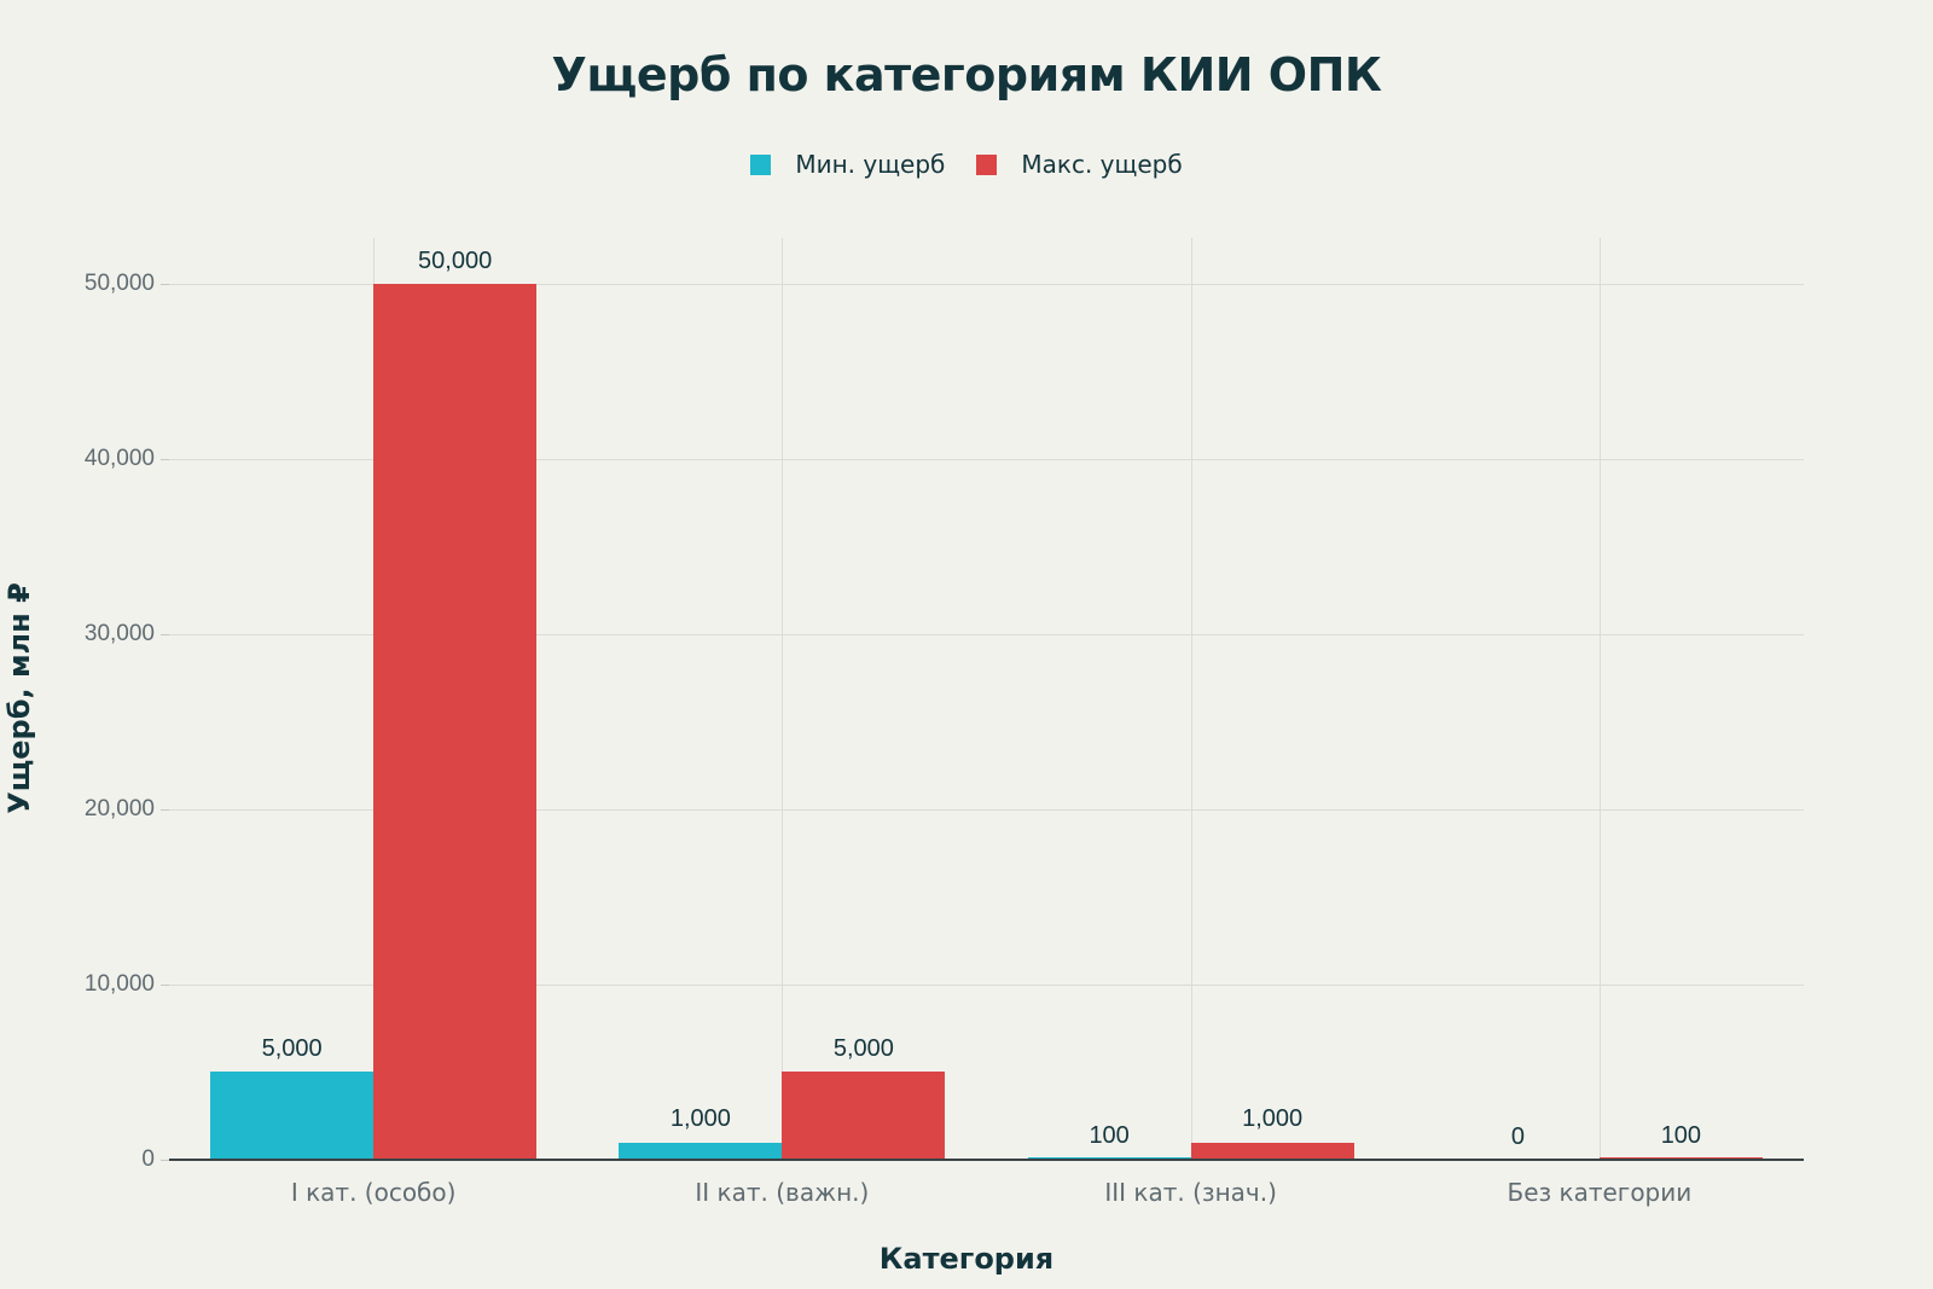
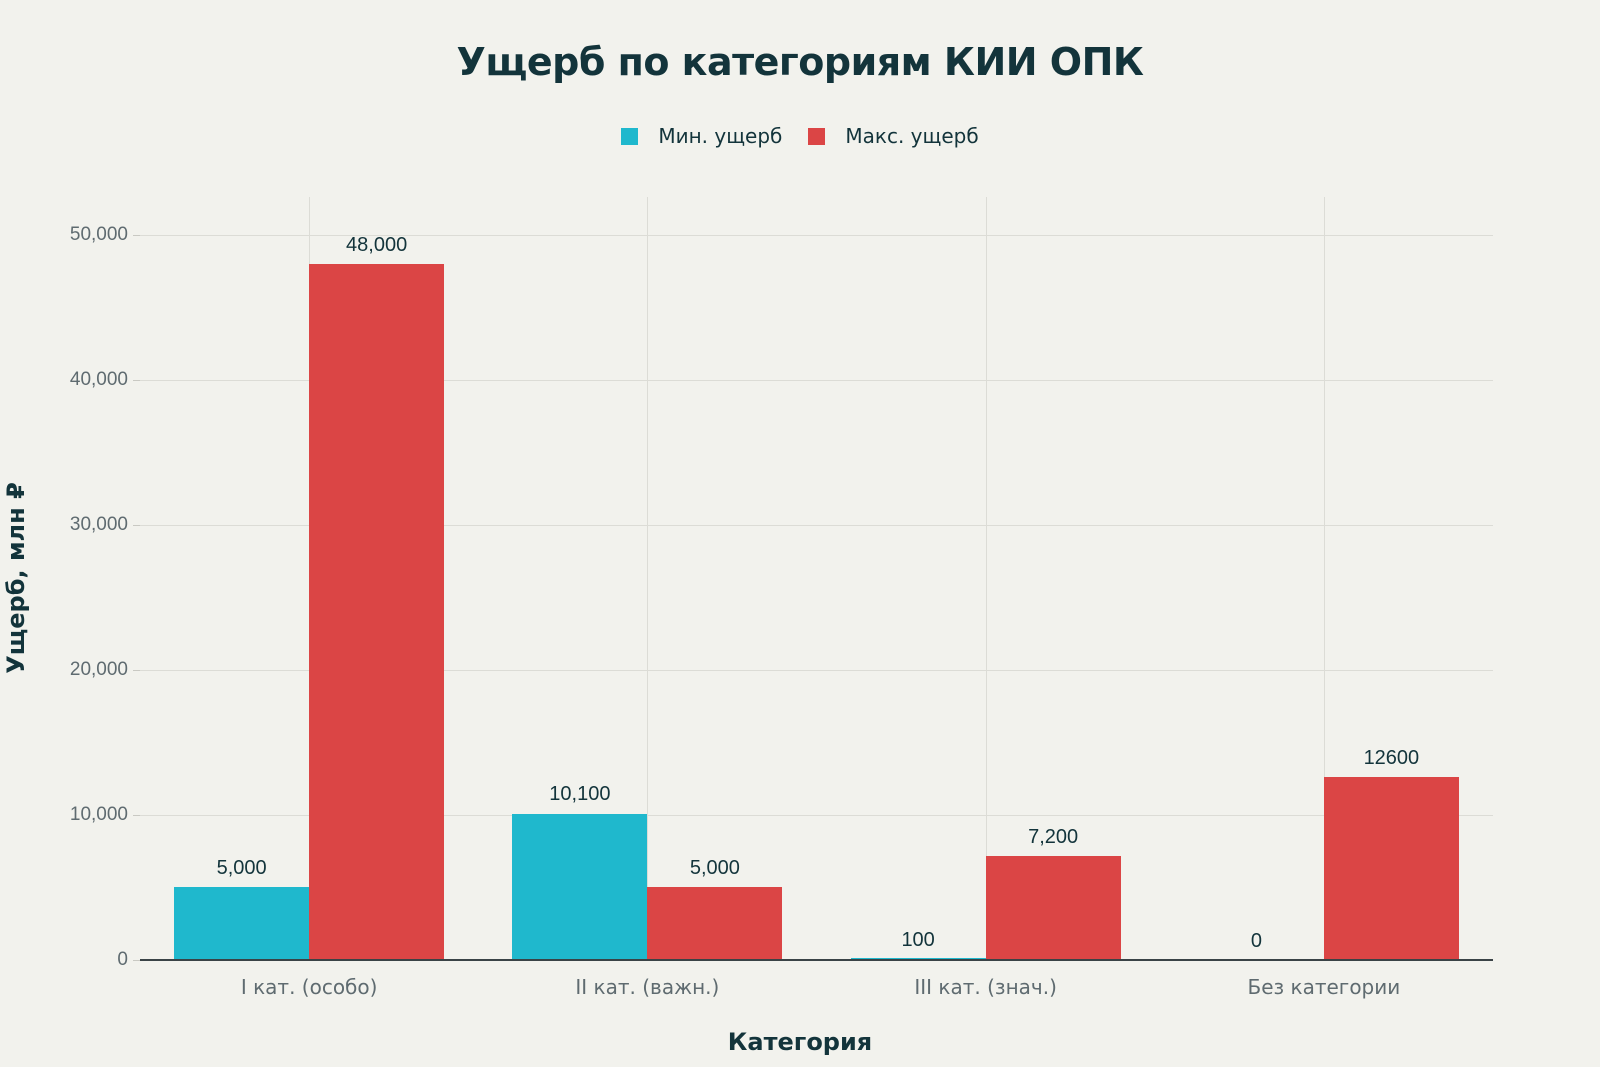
Макс. ущерб/I кат. (особо): 50,000 -> 48,000
Мин. ущерб/II кат. (важн.): 1,000 -> 10,100
Макс. ущерб/III кат. (знач.): 1,000 -> 7,200
Макс. ущерб/Без категории: 100 -> 12600
